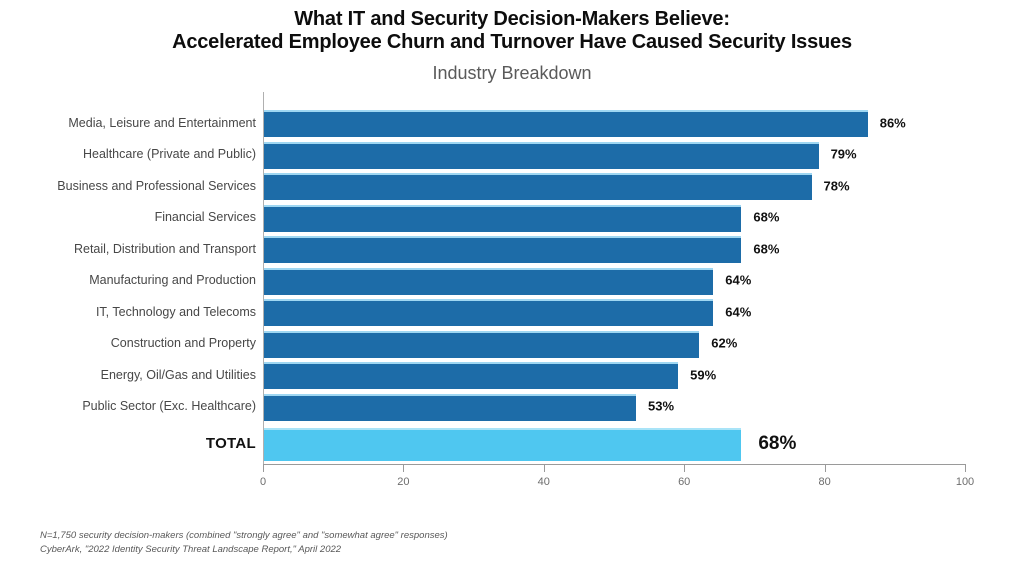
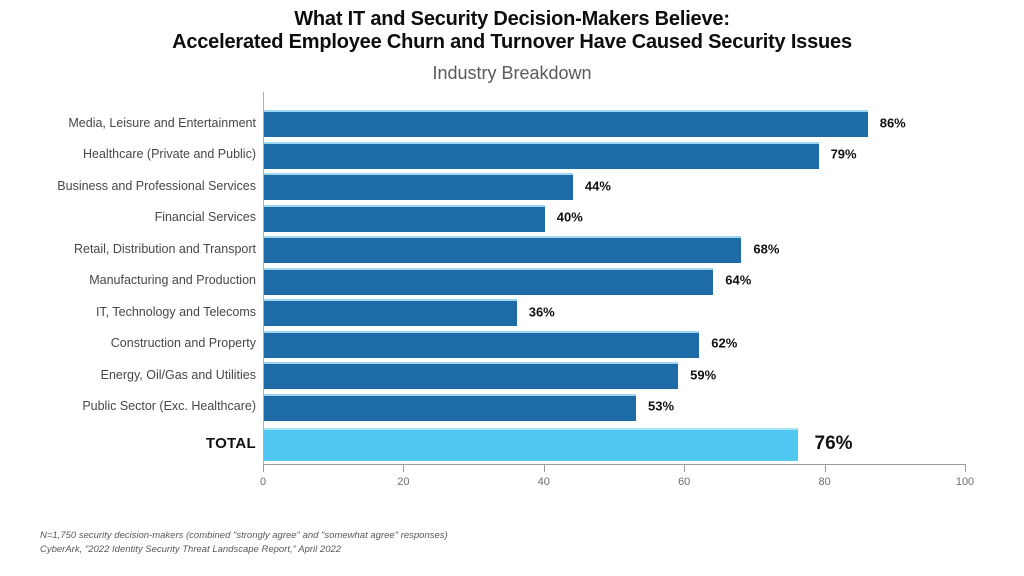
Business and Professional Services: 78% -> 44%
Financial Services: 68% -> 40%
IT, Technology and Telecoms: 64% -> 36%
TOTAL: 68% -> 76%
